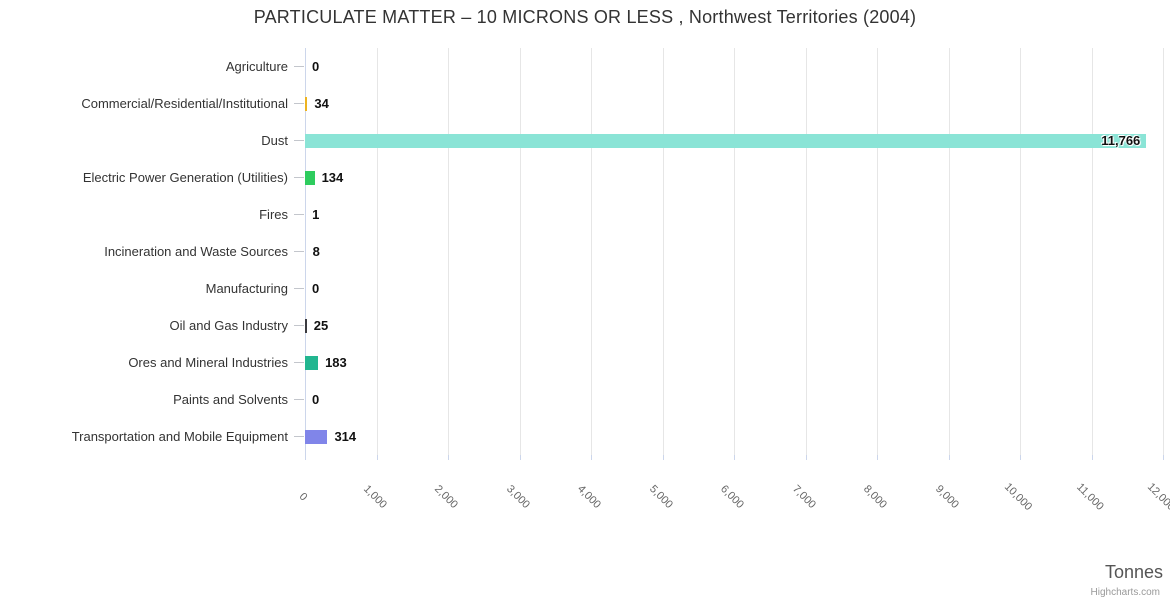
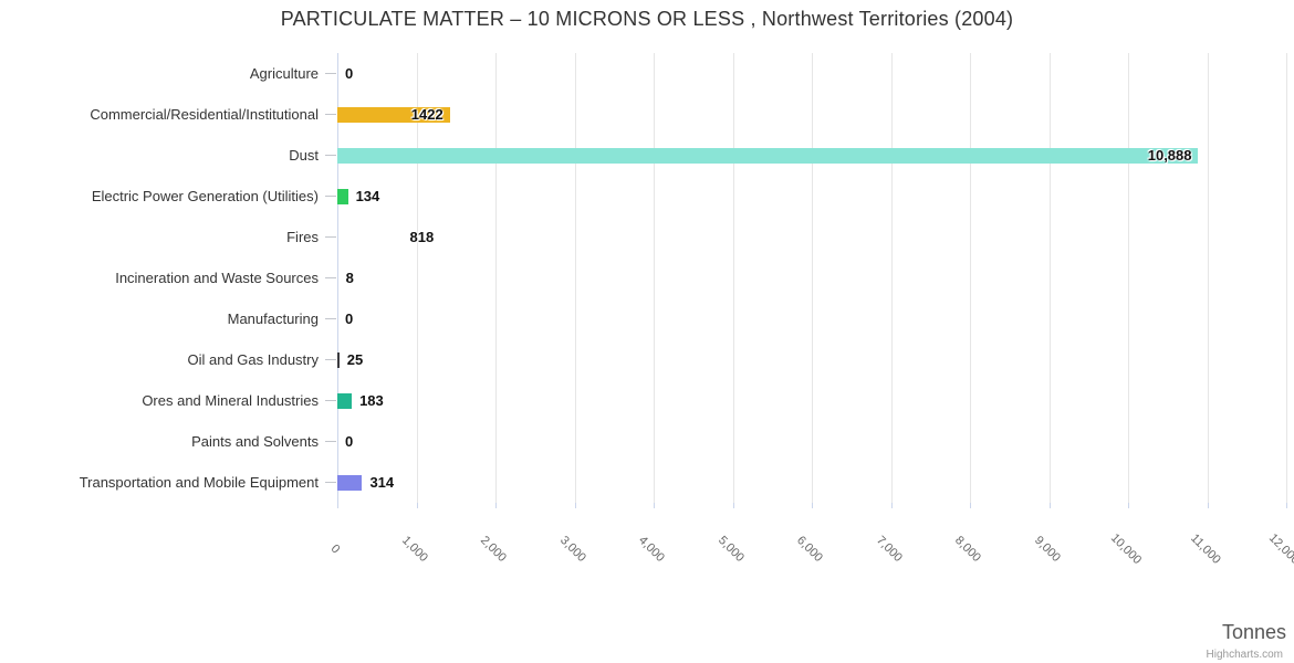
Commercial/Residential/Institutional: 34 -> 1422
Dust: 11,766 -> 10,888
Fires: 1 -> 818
